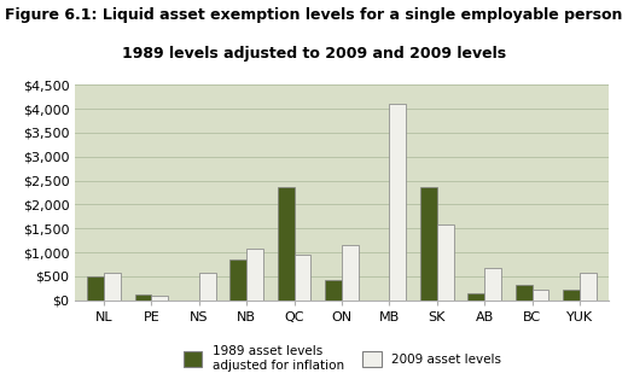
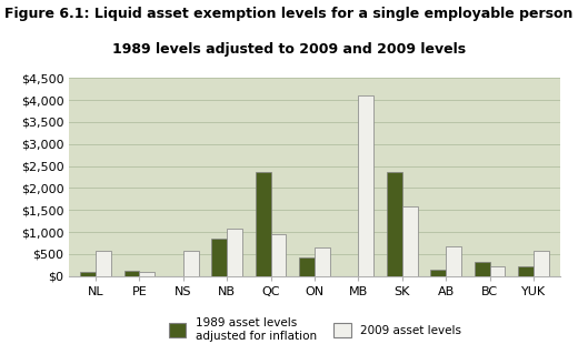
1989 asset levels adjusted for inflation/NL: $500 -> $100
2009 asset levels/ON: $1,150 -> $650
